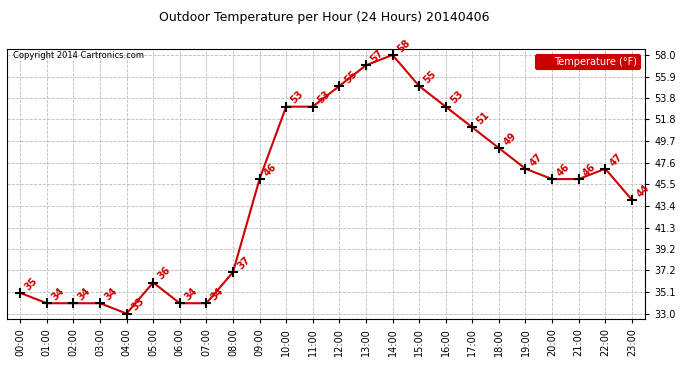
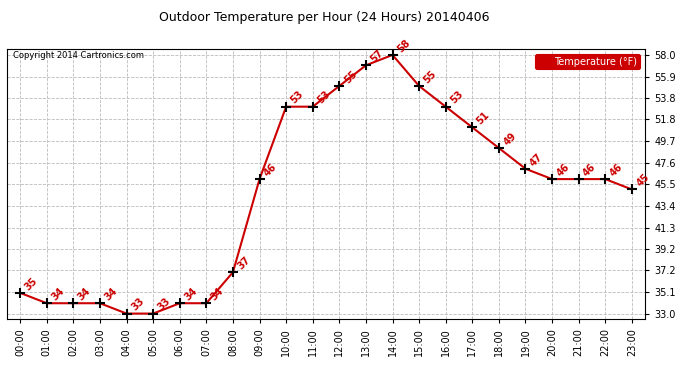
05:00: 36 -> 33
22:00: 47 -> 46
23:00: 44 -> 45
